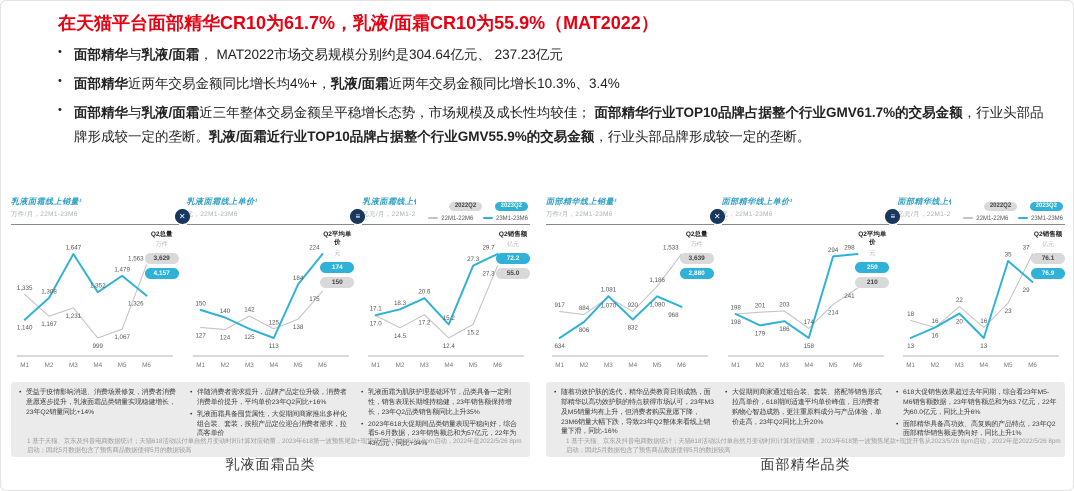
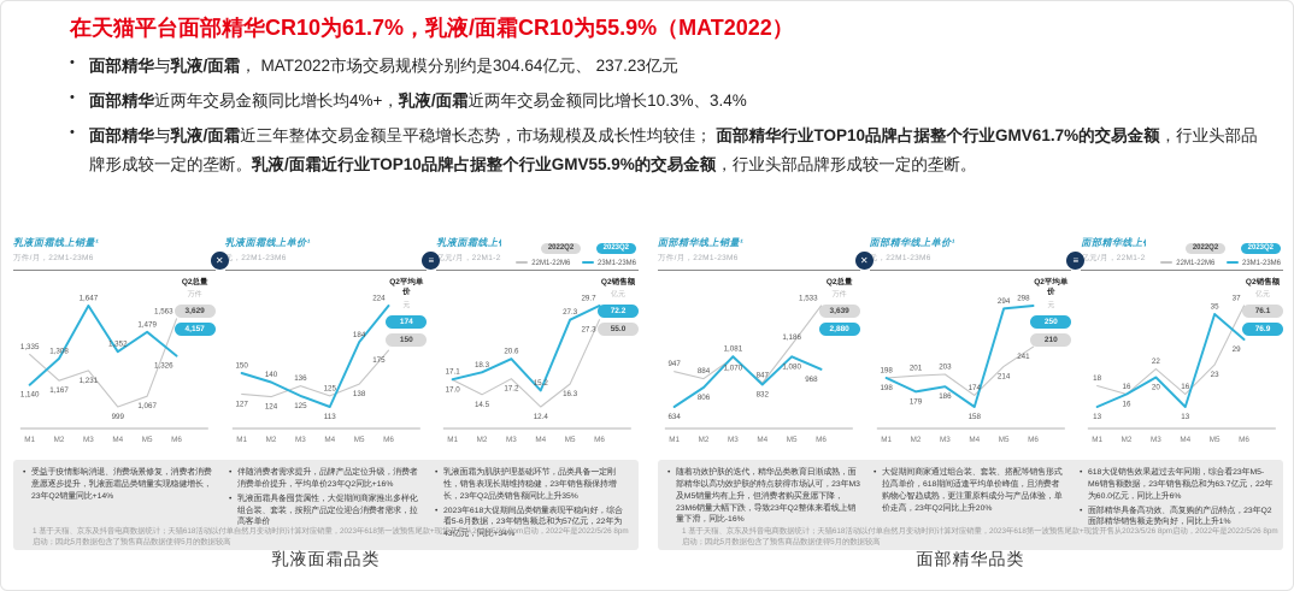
乳液面霜线上单价¹/22M1-22M6/M3: 142 -> 136
乳液面霜线上销售额¹/22M1-22M6/M5: 15.2 -> 16.3
面部精华线上销量¹/22M1-22M6/M1: 917 -> 947
面部精华线上销量¹/22M1-22M6/M4: 920 -> 847
